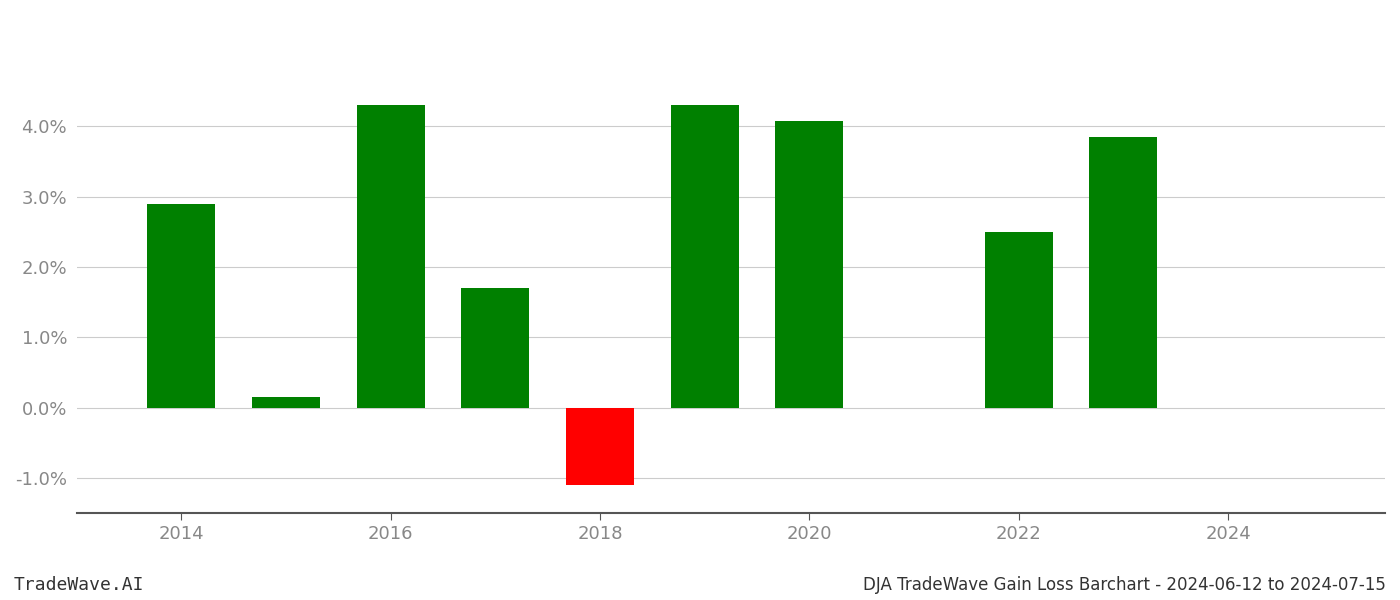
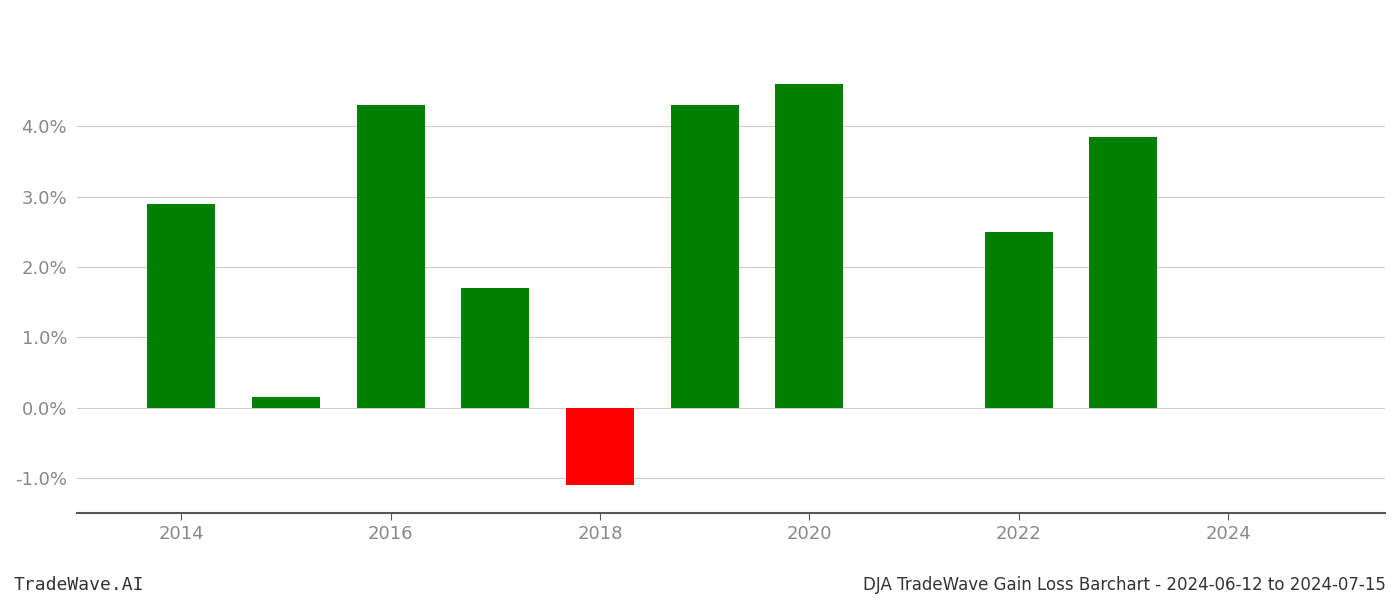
2020: 4.08% -> 4.60%
